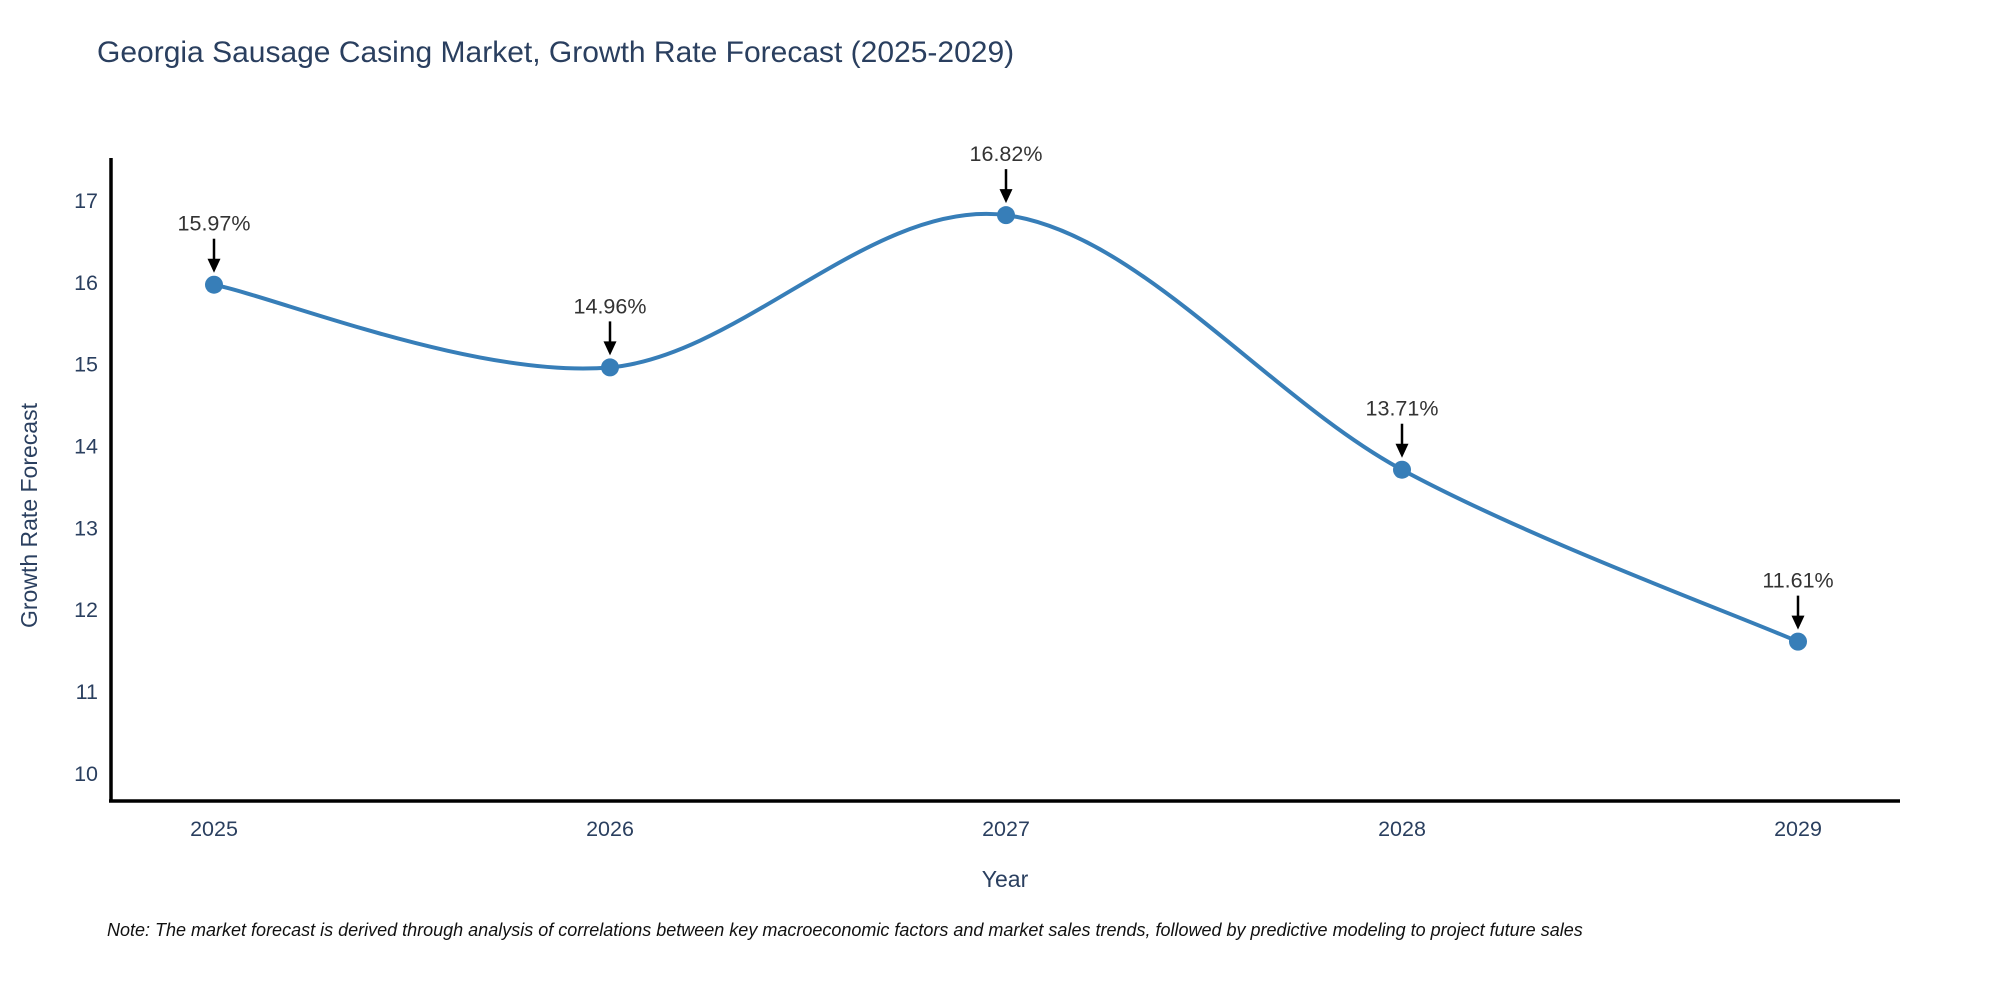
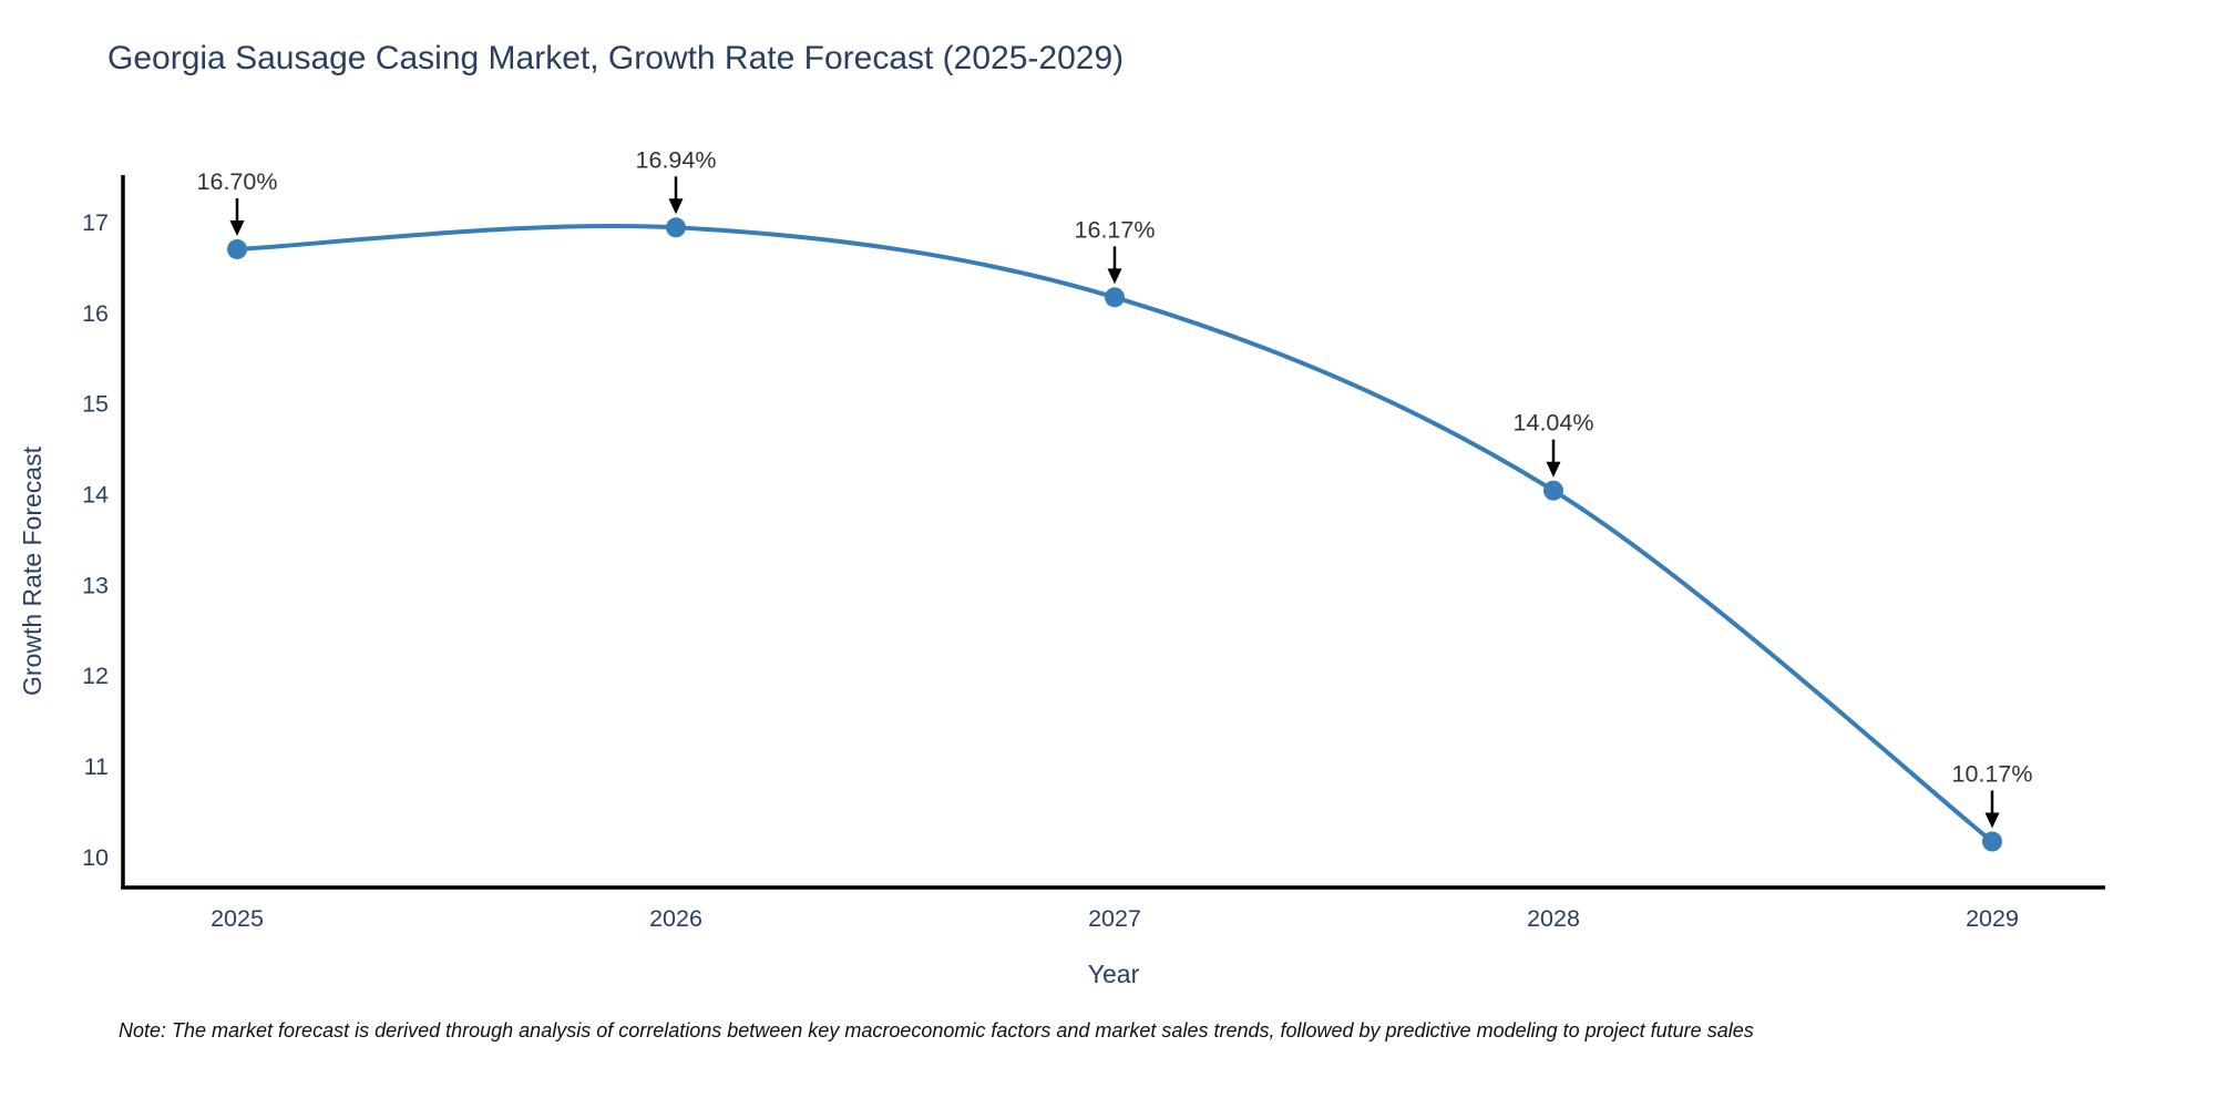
2025: 15.97% -> 16.70%
2026: 14.96% -> 16.94%
2027: 16.82% -> 16.17%
2028: 13.71% -> 14.04%
2029: 11.61% -> 10.17%
